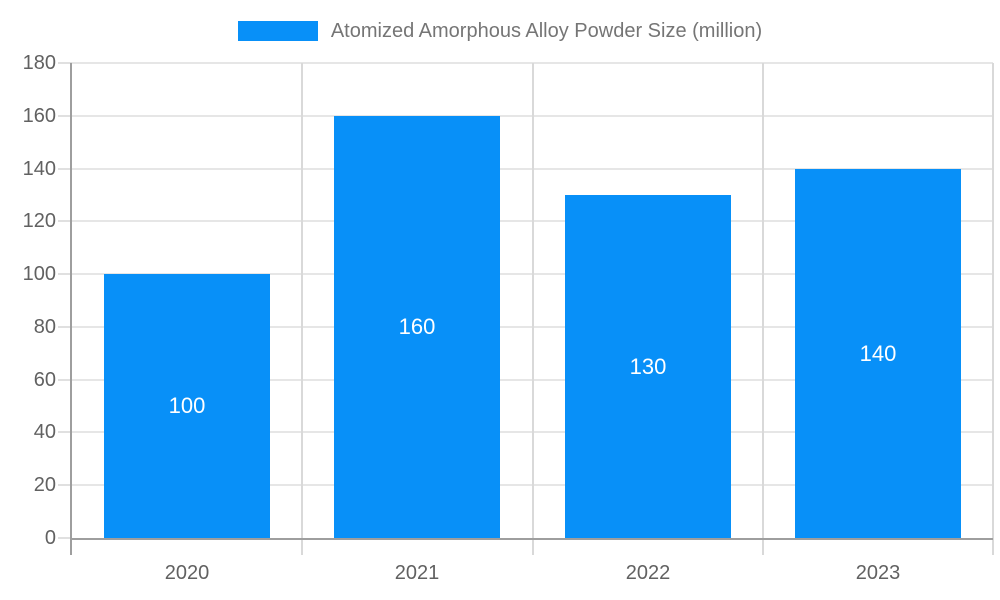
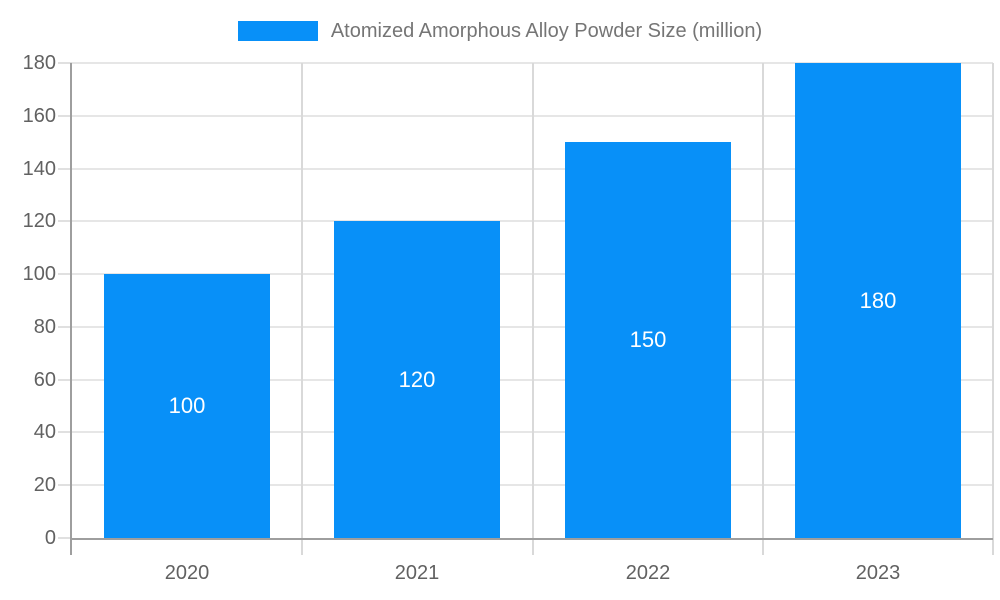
2021: 160 -> 120
2022: 130 -> 150
2023: 140 -> 180
